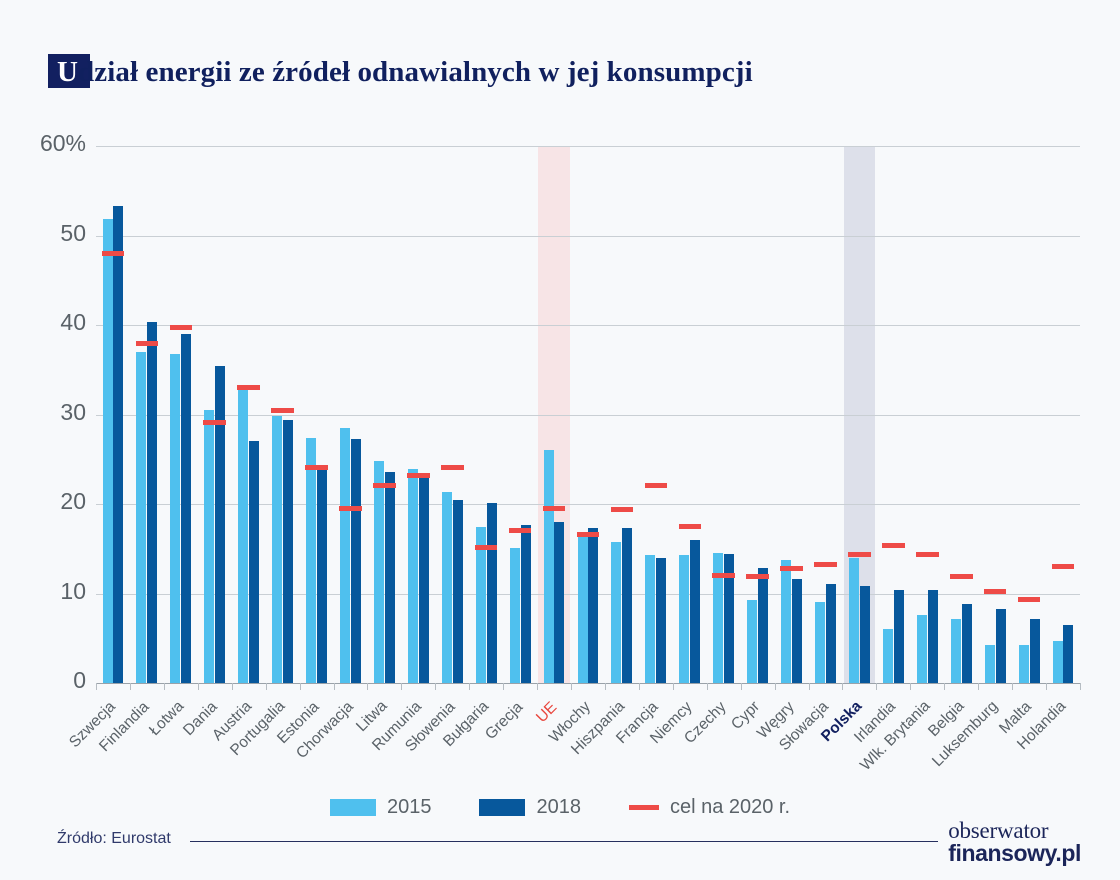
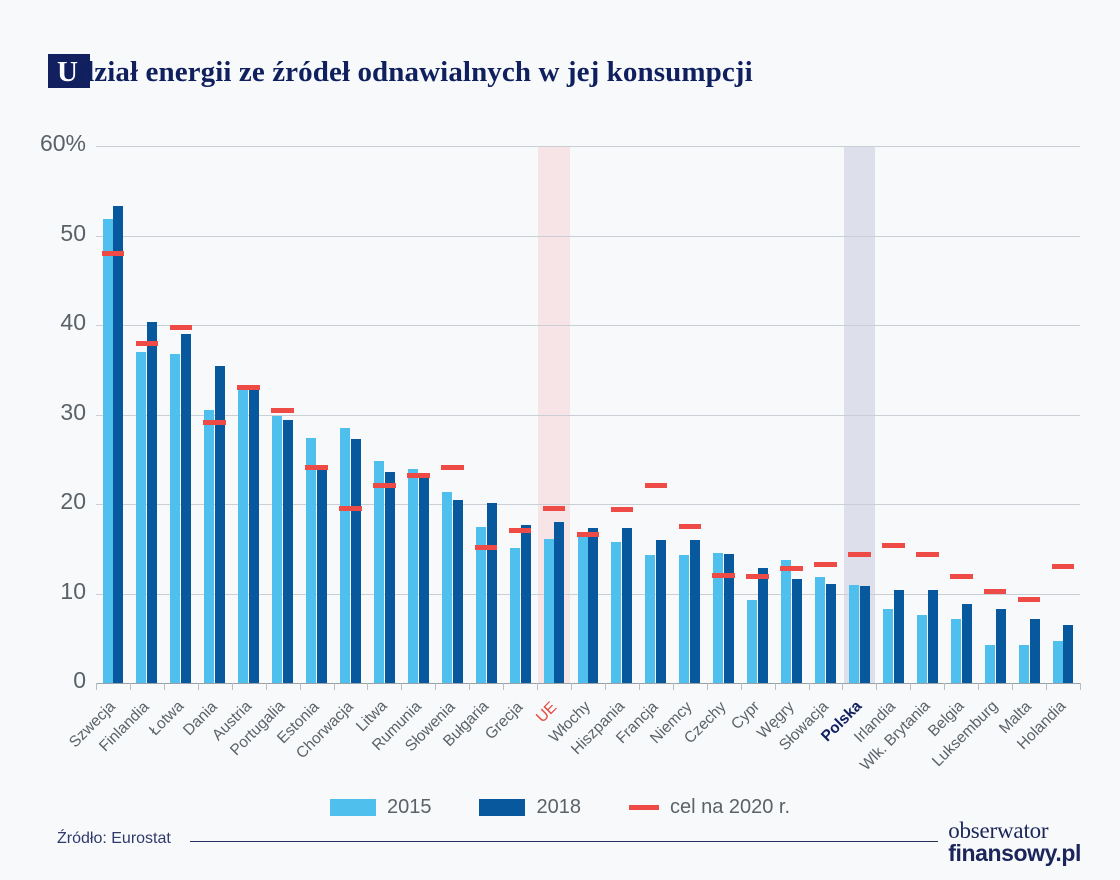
2018/Austria: 27% -> 33%
2015/UE: 26% -> 16%
2018/Francja: 14% -> 16%
2015/Słowacja: 9% -> 12%
2015/Polska: 14% -> 11%
2015/Irlandia: 6% -> 8%
